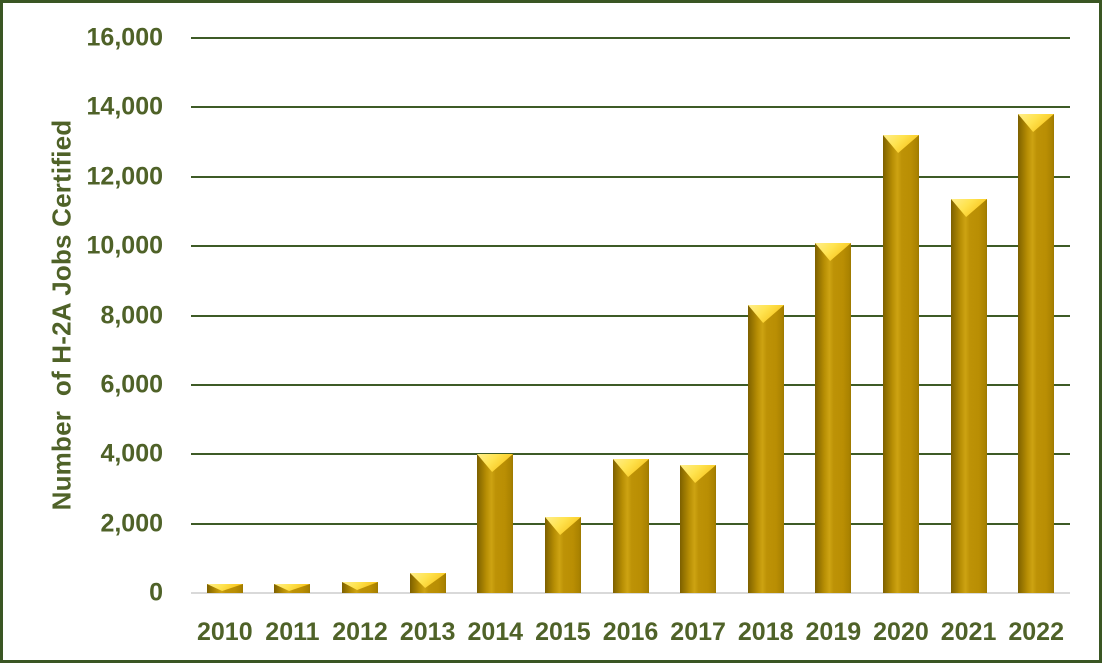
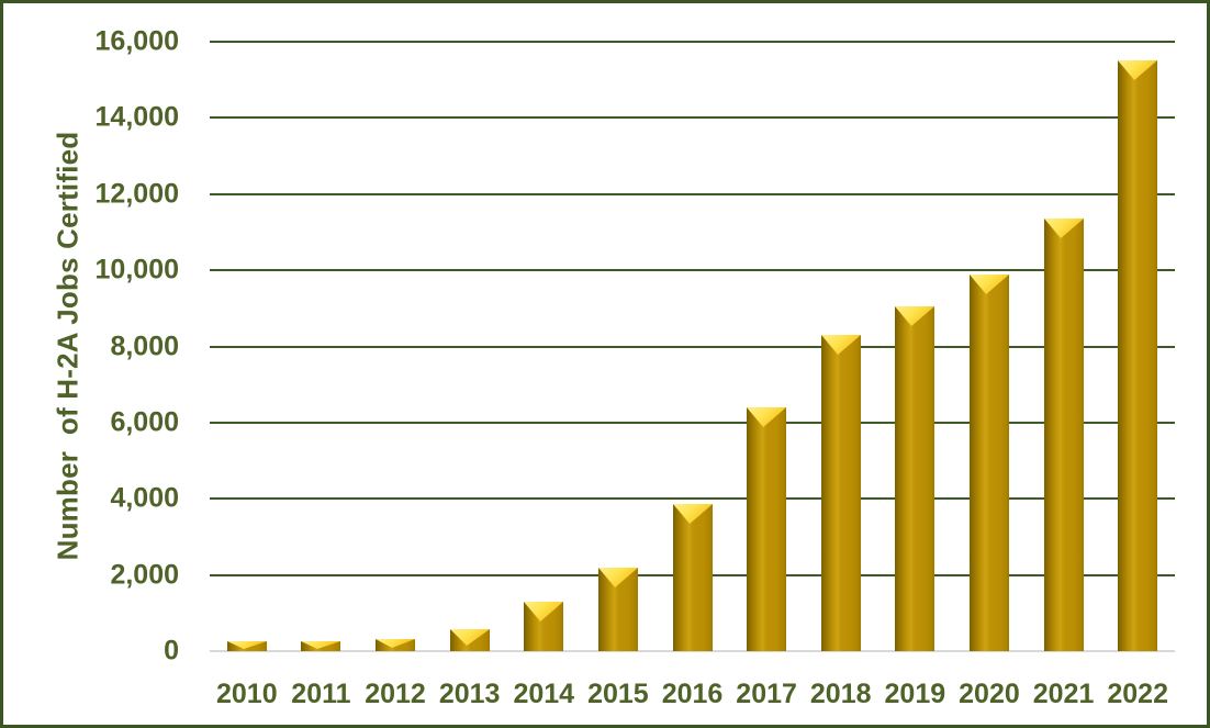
2014: 4000 -> 1300
2017: 3700 -> 6400
2019: 10100 -> 9000
2020: 13200 -> 9900
2022: 13800 -> 15500
